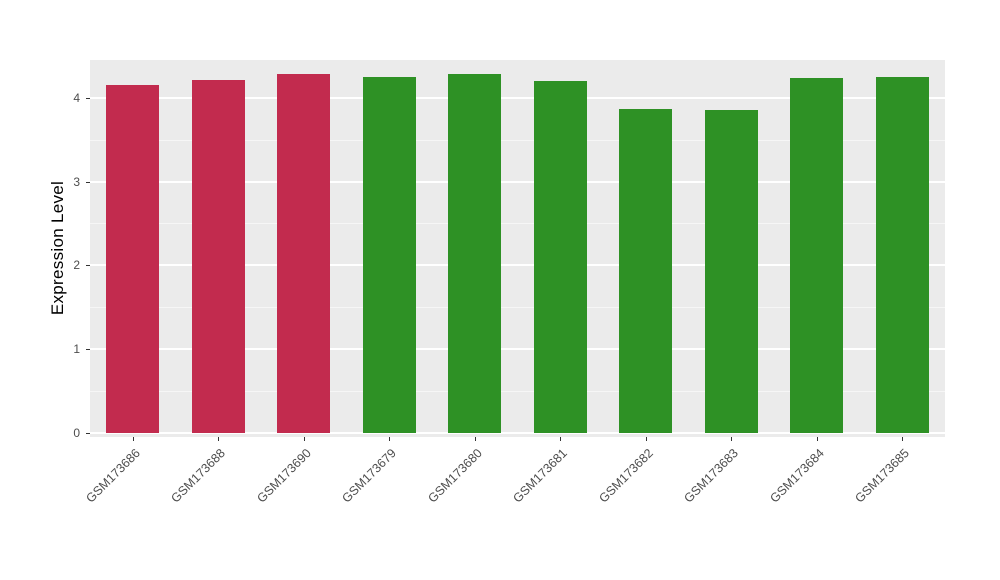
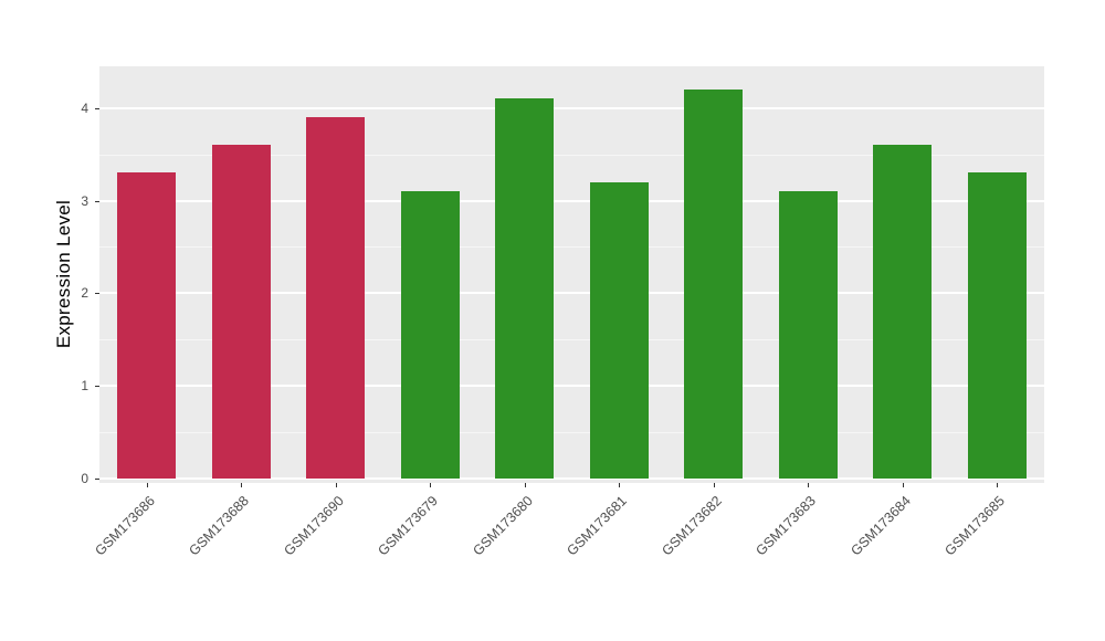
GSM173686: 4.2 -> 3.3
GSM173688: 4.2 -> 3.6
GSM173690: 4.3 -> 3.9
GSM173679: 4.2 -> 3.1
GSM173680: 4.3 -> 4.1
GSM173681: 4.2 -> 3.2
GSM173682: 3.9 -> 4.2
GSM173683: 3.9 -> 3.1
GSM173684: 4.2 -> 3.6
GSM173685: 4.2 -> 3.3
